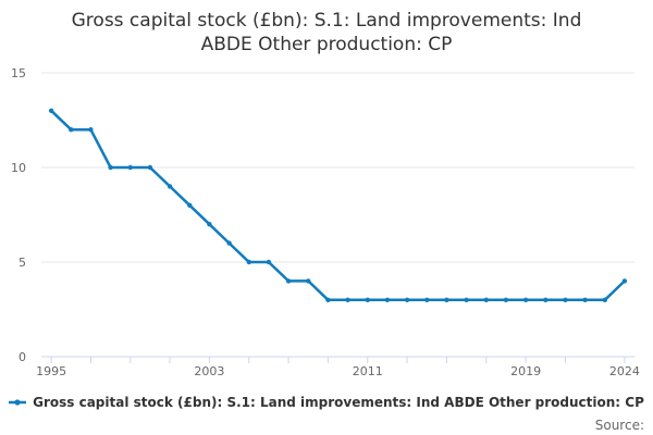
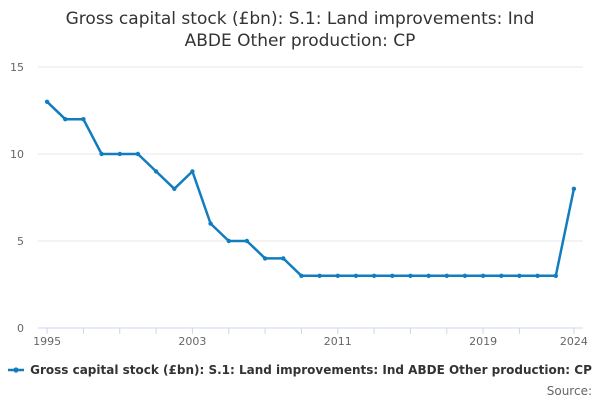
2003: 7 -> 9
2024: 4 -> 8
